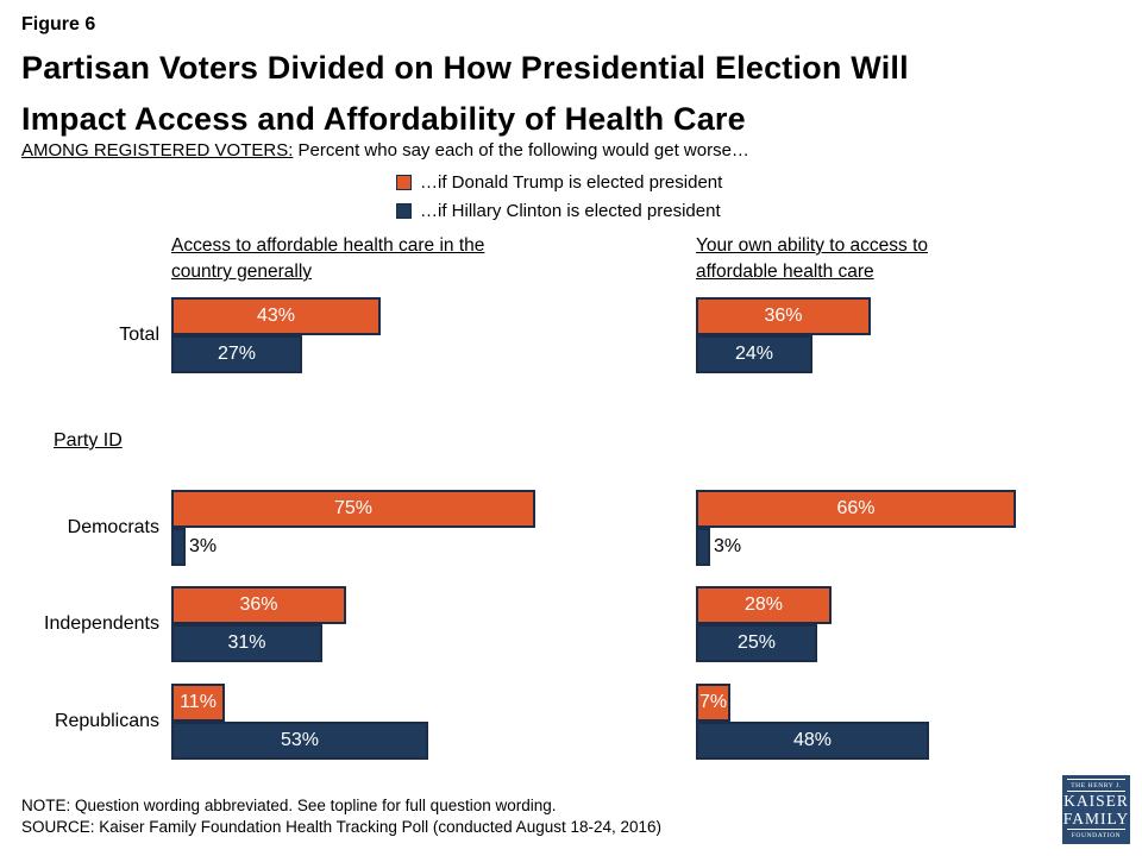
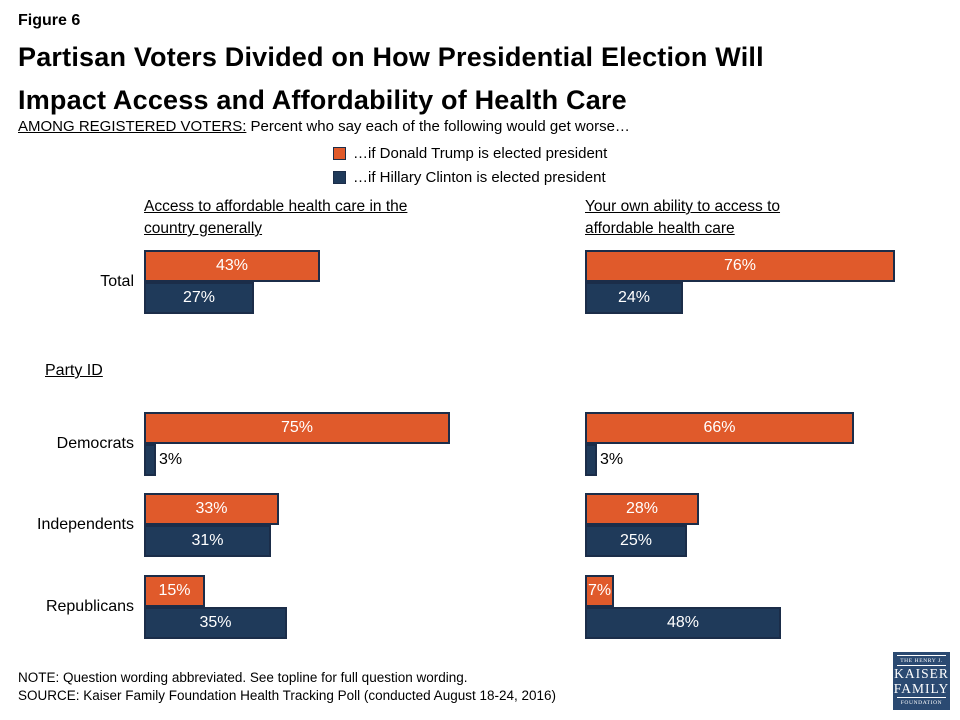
Access to affordable health care in the country generally/…if Donald Trump is elected president/Independents: 36% -> 33%
Access to affordable health care in the country generally/…if Donald Trump is elected president/Republicans: 11% -> 15%
Access to affordable health care in the country generally/…if Hillary Clinton is elected president/Republicans: 53% -> 35%
Your own ability to access to affordable health care/…if Donald Trump is elected president/Total: 36% -> 76%
